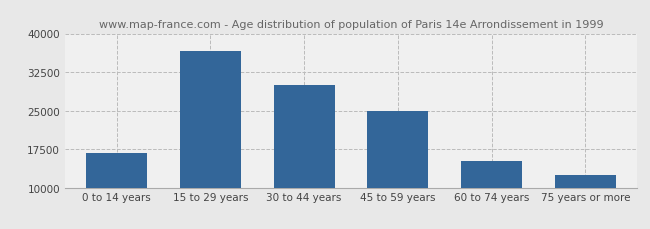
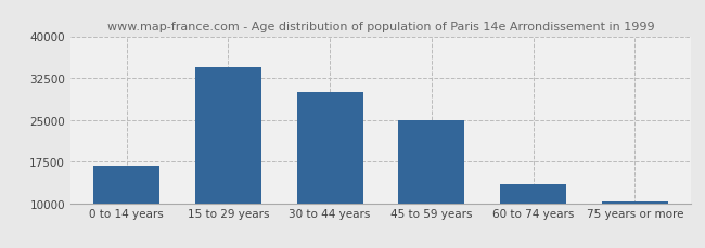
15 to 29 years: 36600 -> 34500
60 to 74 years: 15200 -> 13500
75 years or more: 12400 -> 10400
